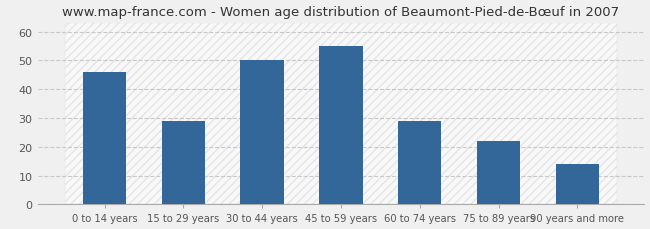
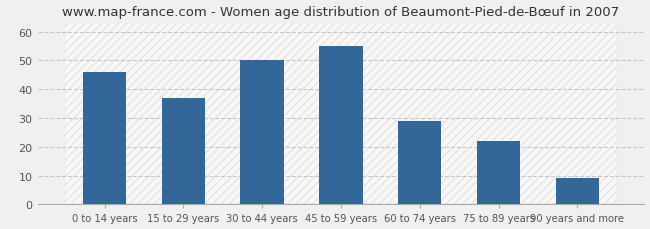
15 to 29 years: 29 -> 37
90 years and more: 14 -> 9
